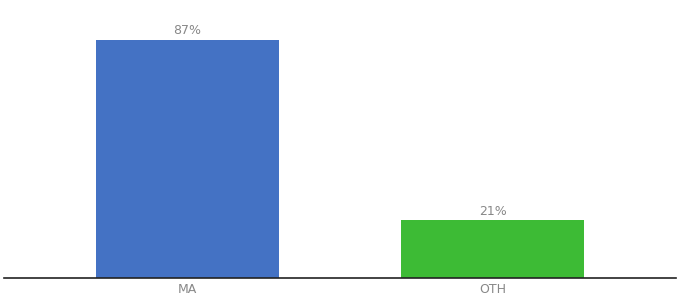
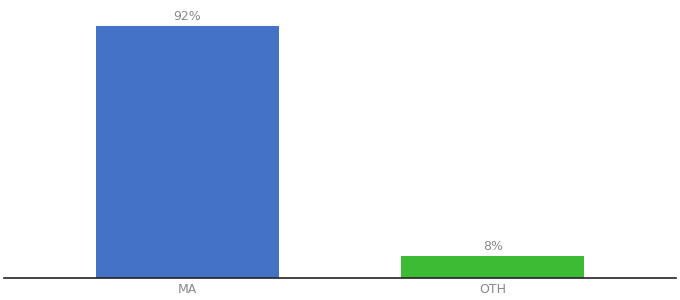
MA: 87% -> 92%
OTH: 21% -> 8%
